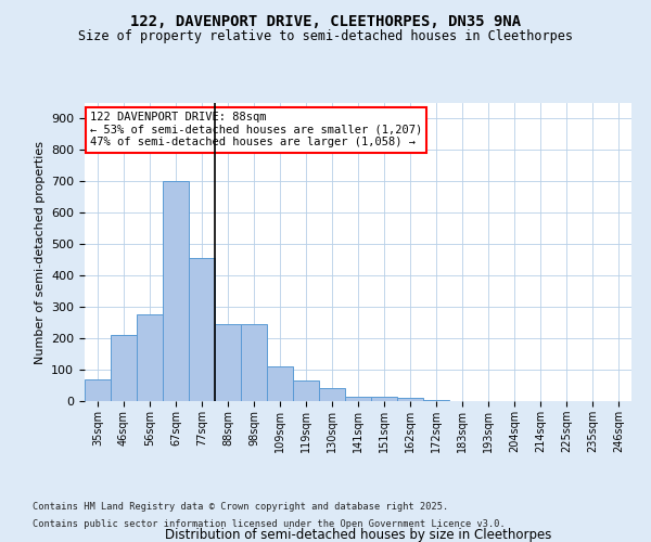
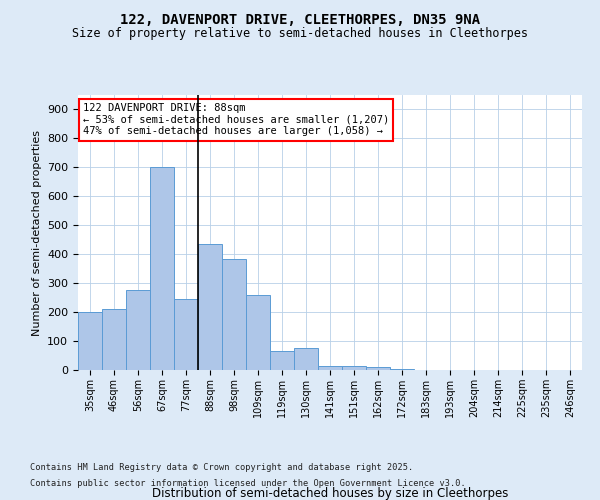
35sqm: 70 -> 200
77sqm: 455 -> 245
88sqm: 245 -> 435
98sqm: 245 -> 385
109sqm: 110 -> 260
130sqm: 40 -> 75
